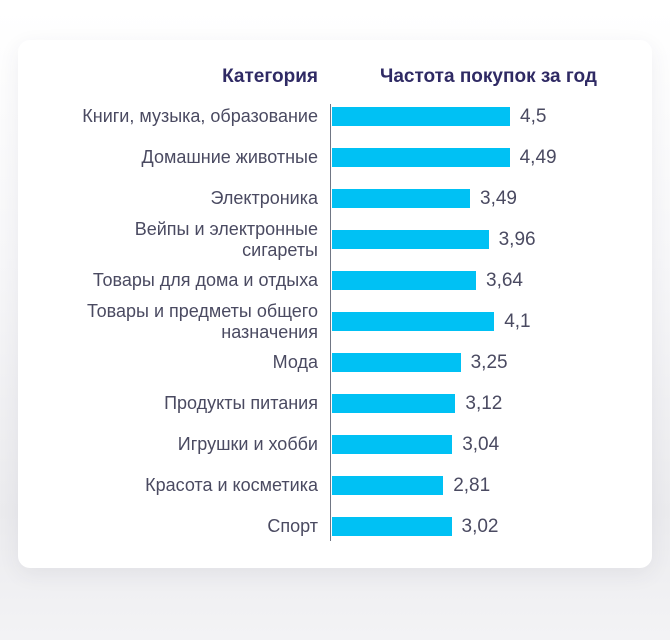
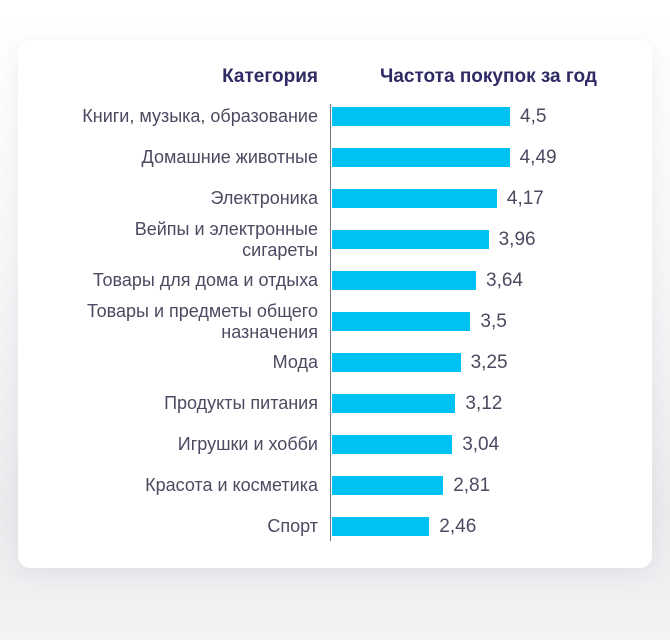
Электроника: 3,49 -> 4,17
Товары и предметы общего назначения: 4,1 -> 3,5
Спорт: 3,02 -> 2,46
